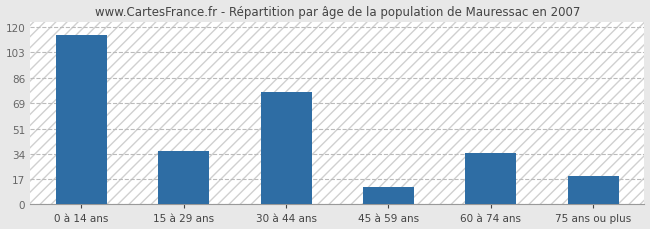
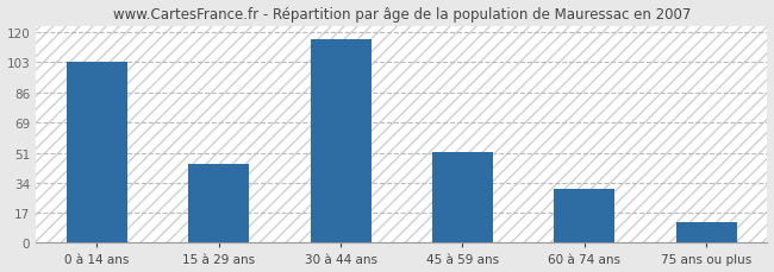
0 à 14 ans: 115 -> 103
15 à 29 ans: 36 -> 45
30 à 44 ans: 76 -> 116
45 à 59 ans: 12 -> 52
60 à 74 ans: 35 -> 31
75 ans ou plus: 19 -> 12
